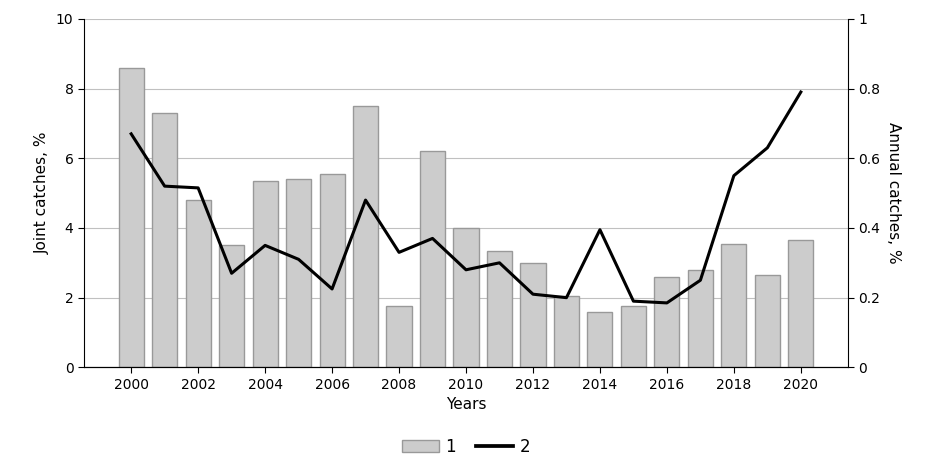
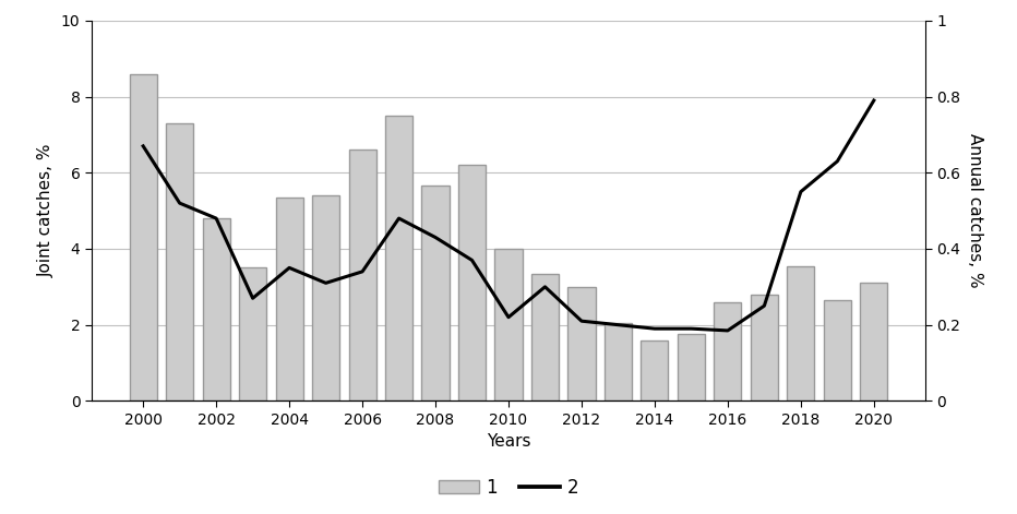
2/2002: 0.515 -> 0.480
1/2006: 5.55 -> 6.60
2/2006: 0.225 -> 0.340
1/2008: 1.75 -> 5.65
2/2008: 0.330 -> 0.430
2/2010: 0.280 -> 0.220
2/2014: 0.395 -> 0.190
1/2020: 3.65 -> 3.10
